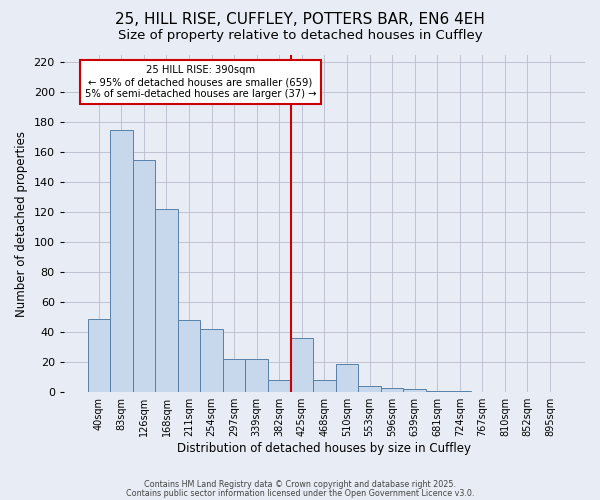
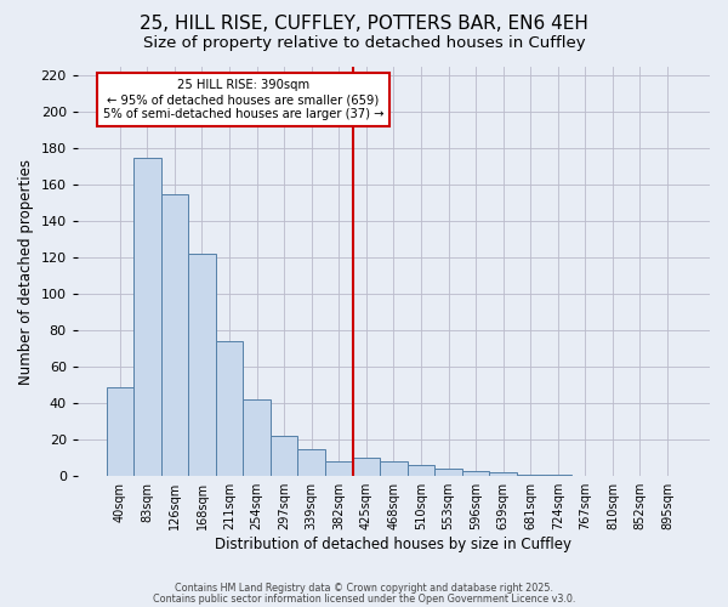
211sqm: 48 -> 74
339sqm: 22 -> 15
425sqm: 36 -> 10
510sqm: 19 -> 6
